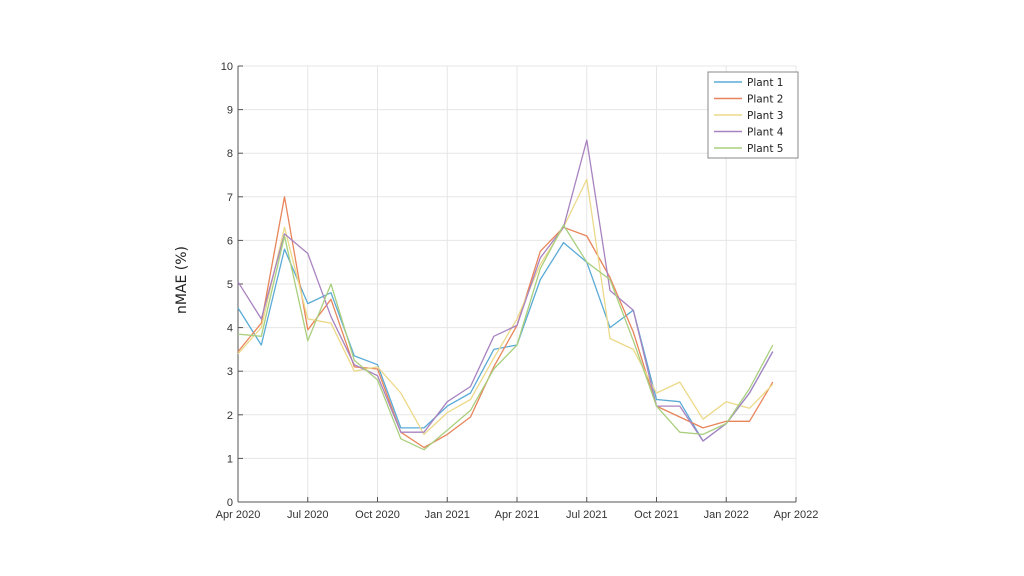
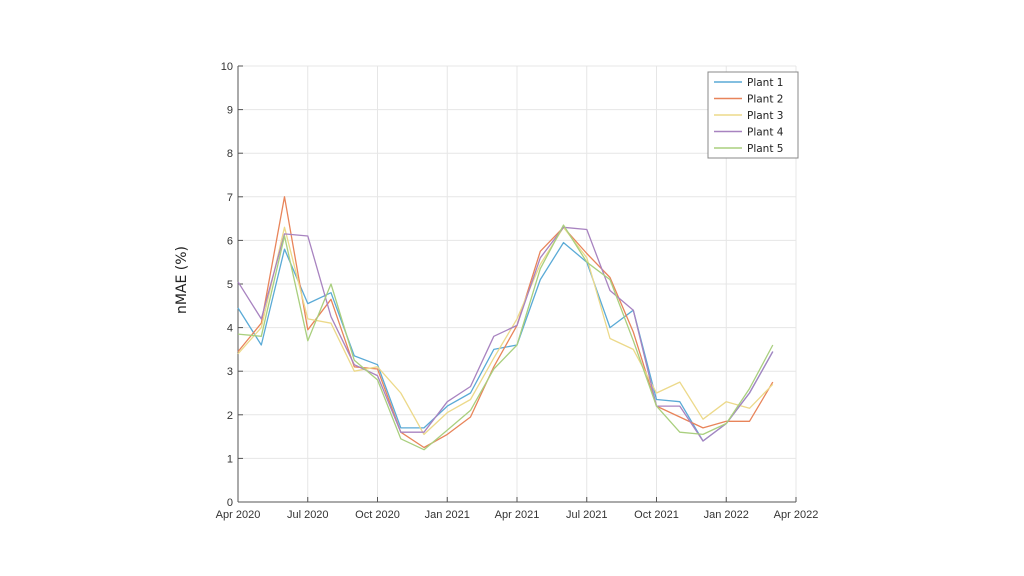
Plant 4/Jul 2020: 5.7 -> 6.1
Plant 2/Jul 2021: 6.1 -> 5.7
Plant 3/Jul 2021: 7.4 -> 5.6
Plant 4/Jul 2021: 8.3 -> 6.2
